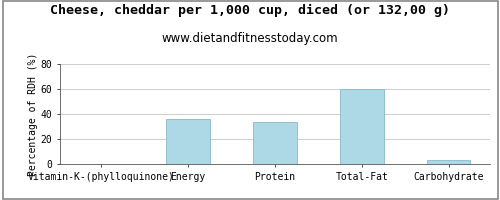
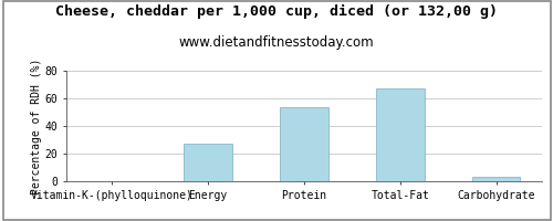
Energy: 36 -> 27
Protein: 34 -> 54
Total-Fat: 60 -> 67
